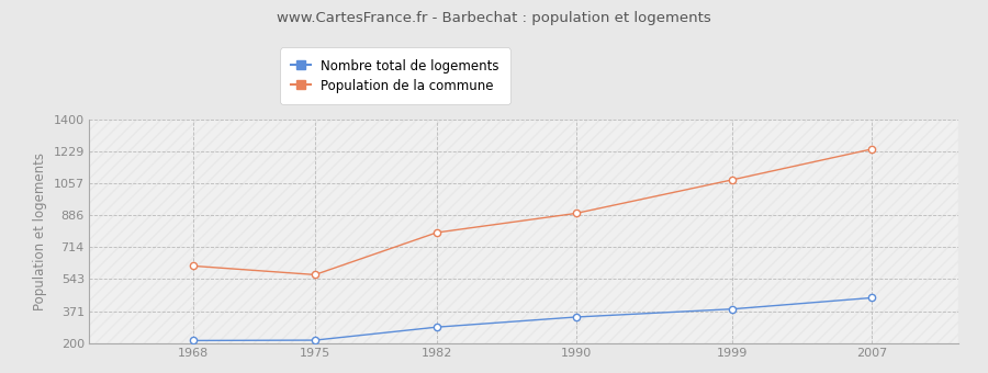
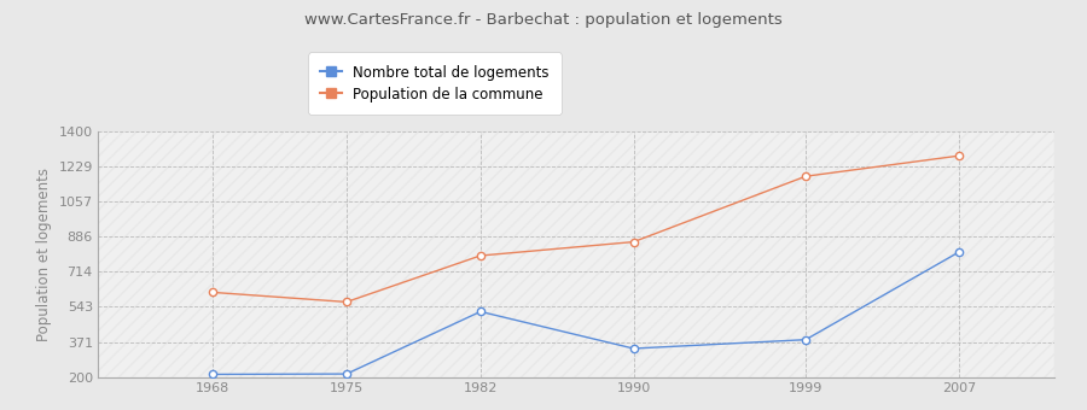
Nombre total de logements/1982: 290 -> 520
Population de la commune/1990: 900 -> 860
Population de la commune/1999: 1080 -> 1180
Nombre total de logements/2007: 440 -> 810
Population de la commune/2007: 1240 -> 1280
